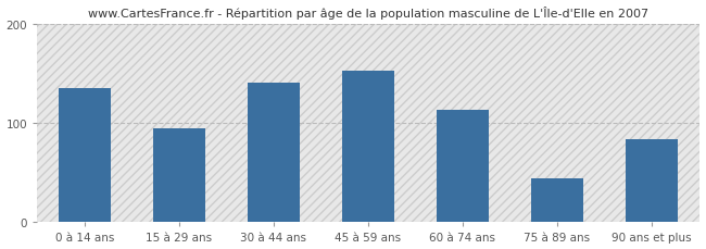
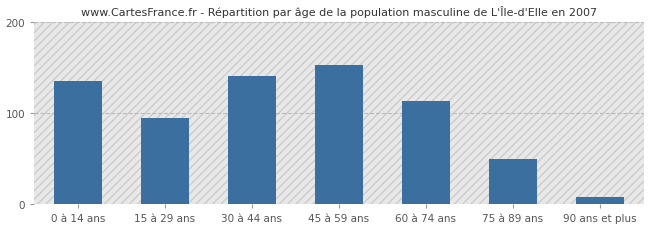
75 à 89 ans: 44 -> 50
90 ans et plus: 84 -> 8
